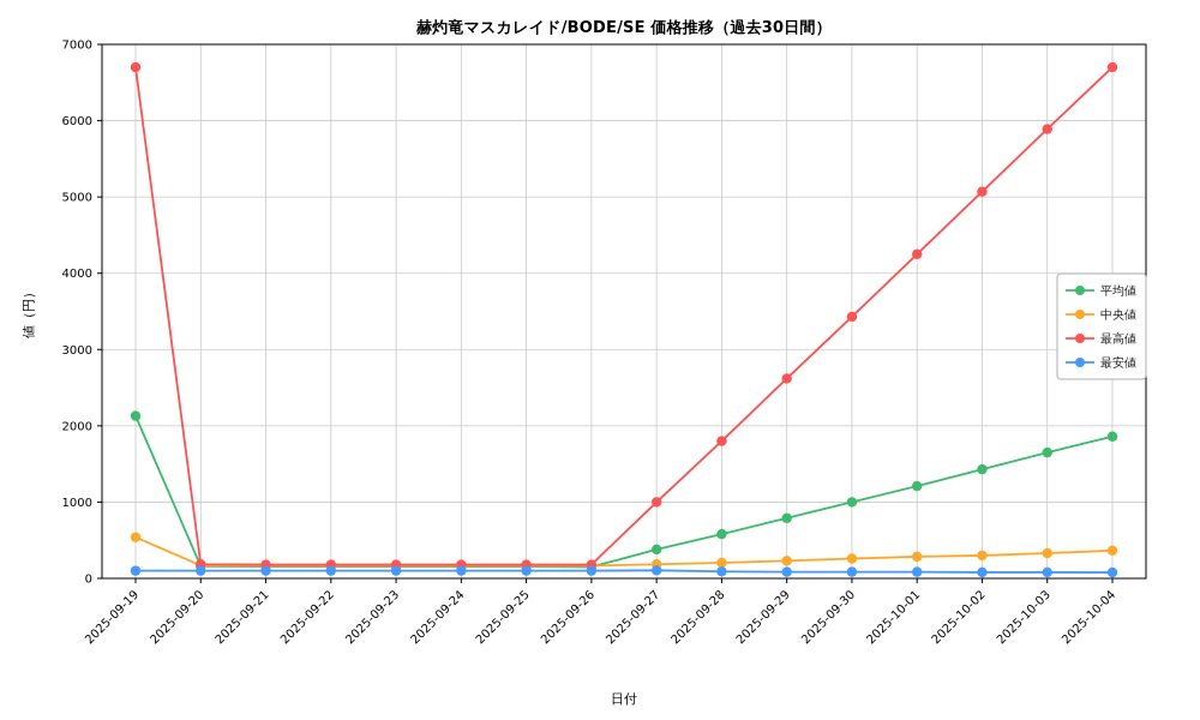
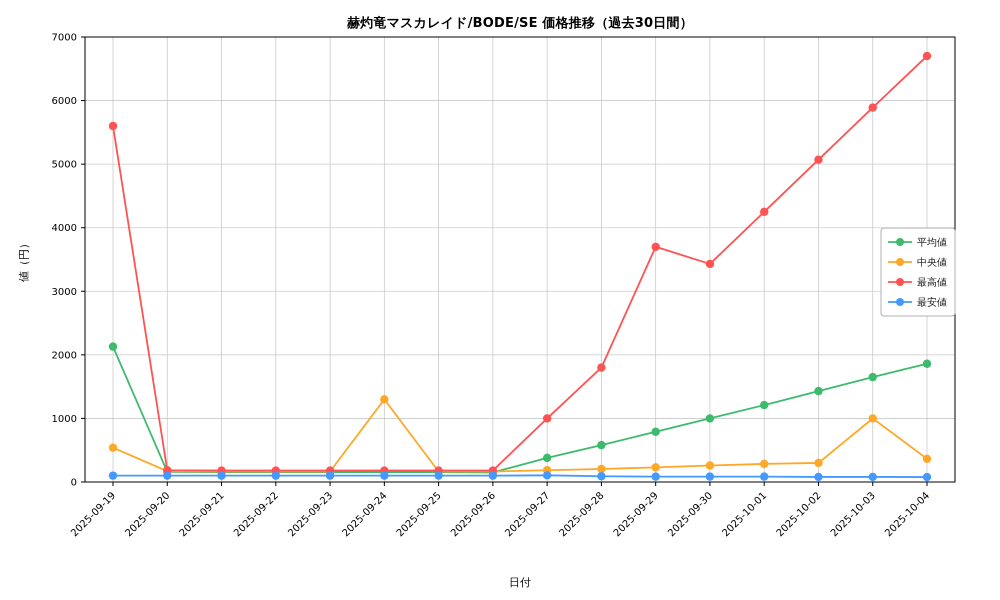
最高値/2025-09-19: 6700 -> 5600
中央値/2025-09-24: 200 -> 1300
最高値/2025-09-29: 2600 -> 3700
中央値/2025-10-03: 300 -> 1000
